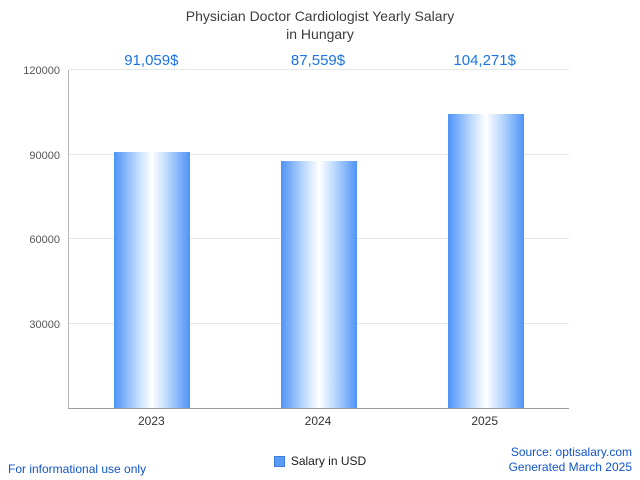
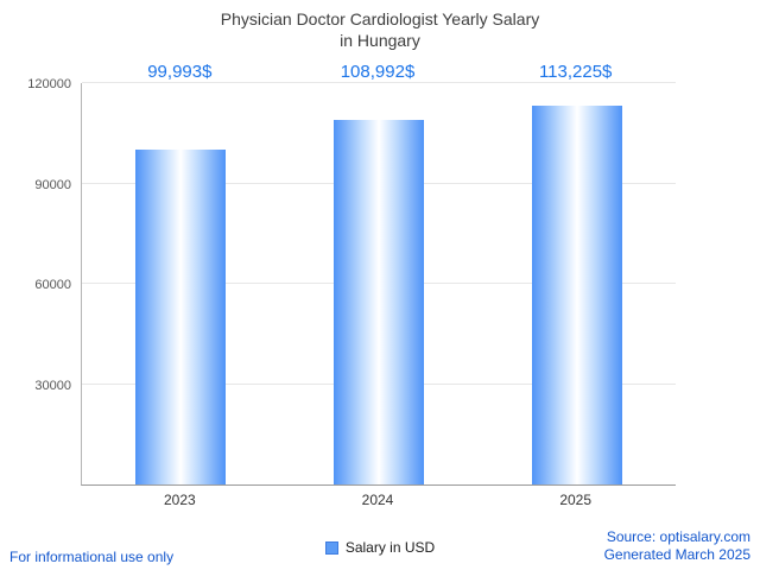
2023: 91,059 -> 99,993
2024: 87,559 -> 108,992
2025: 104,271 -> 113,225
